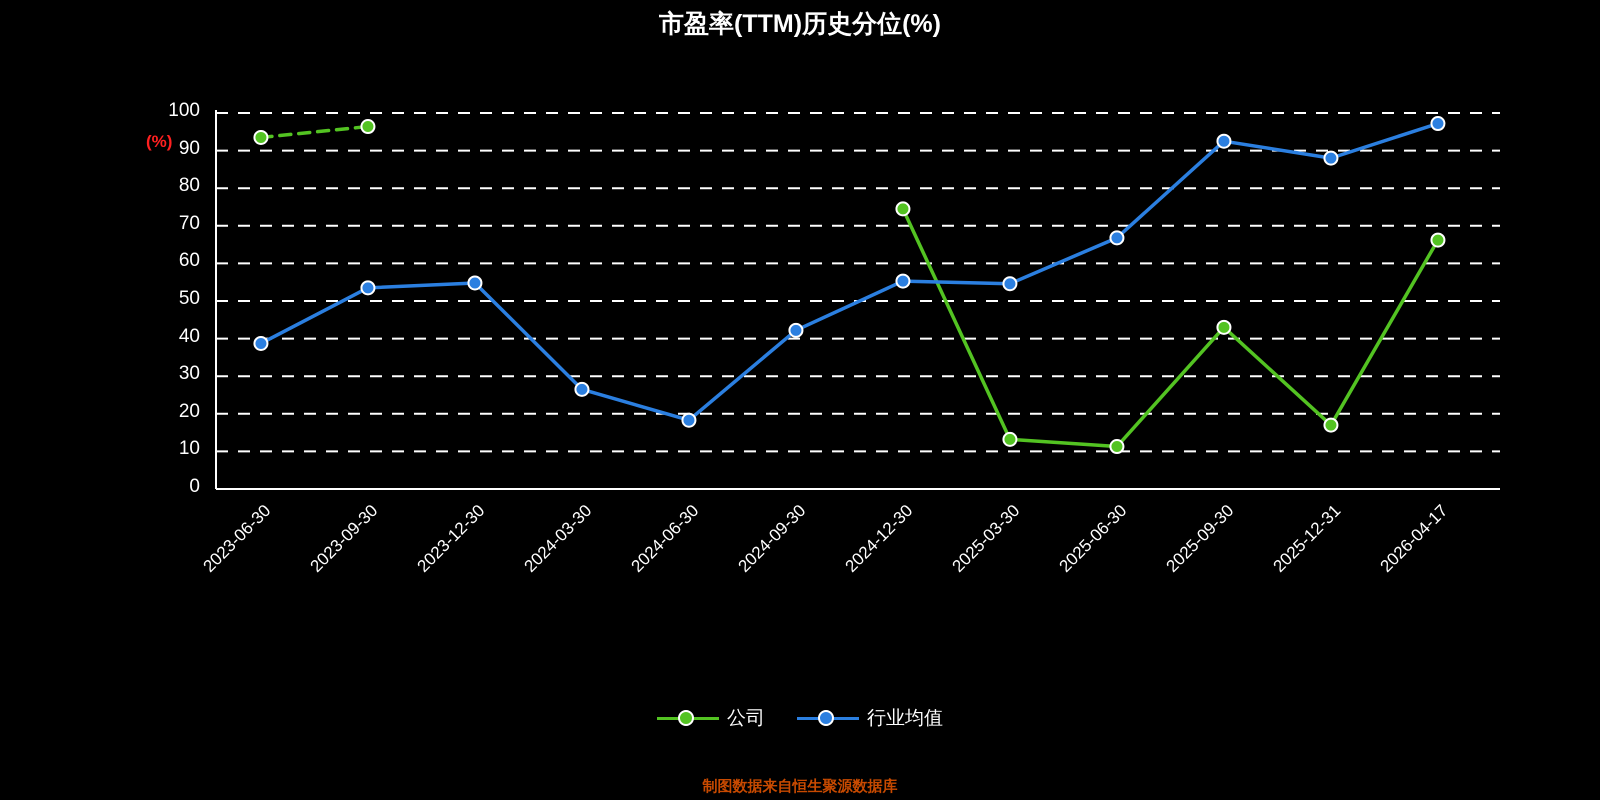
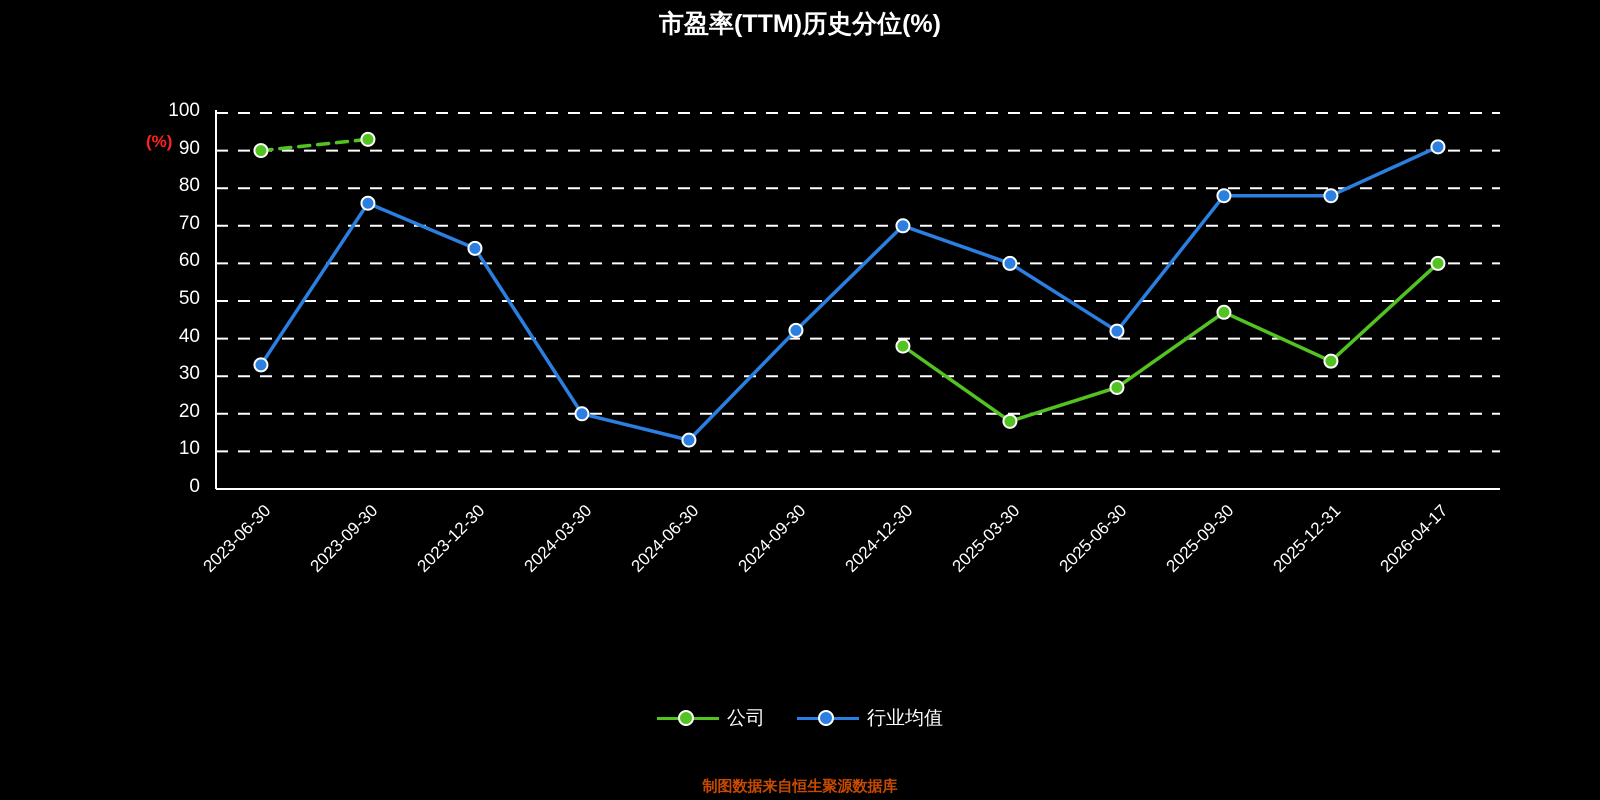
公司/2023-06-30: 94 -> 90
行业均值/2023-06-30: 39 -> 33
公司/2023-09-30: 96 -> 93
行业均值/2023-09-30: 54 -> 76
行业均值/2023-12-30: 55 -> 64
行业均值/2024-03-30: 26 -> 20
行业均值/2024-06-30: 18 -> 13
公司/2024-12-30: 74 -> 38
行业均值/2024-12-30: 55 -> 70
公司/2025-03-30: 13 -> 18
行业均值/2025-03-30: 55 -> 60
公司/2025-06-30: 11 -> 27
行业均值/2025-06-30: 67 -> 42
公司/2025-09-30: 43 -> 47
行业均值/2025-09-30: 92 -> 78
公司/2025-12-31: 17 -> 34
行业均值/2025-12-31: 88 -> 78
公司/2026-04-17: 66 -> 60
行业均值/2026-04-17: 97 -> 91
